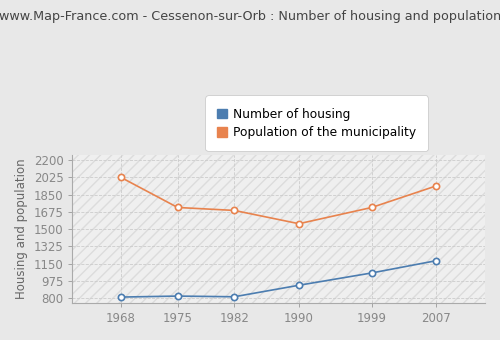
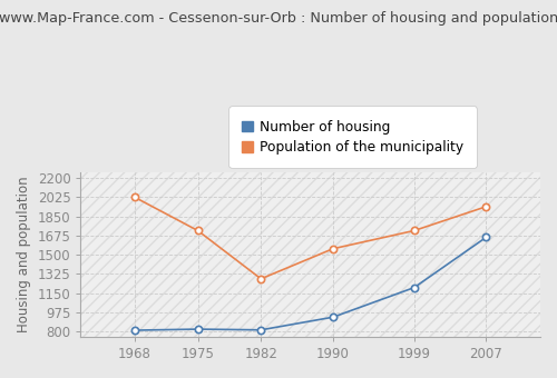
Population of the municipality/1982: 1690 -> 1280
Number of housing/1999: 1060 -> 1200
Number of housing/2007: 1180 -> 1660
